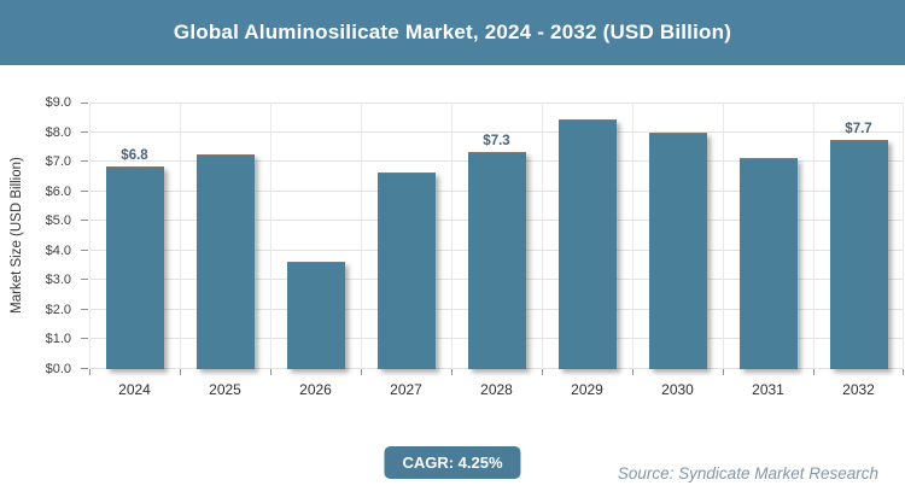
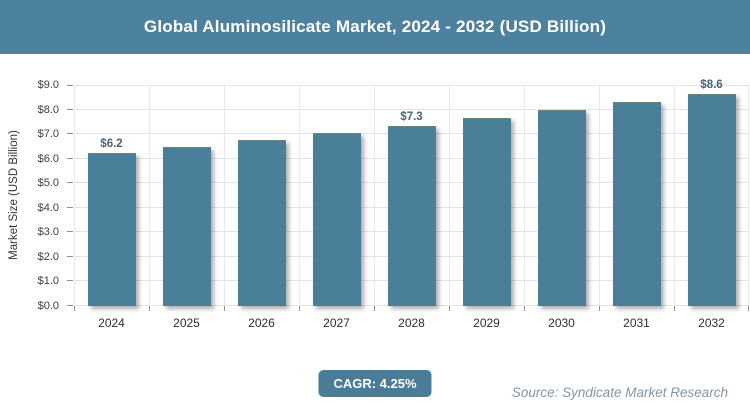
2024: $6.8 -> $6.2
2025: $7.2 -> $6.5
2026: $3.6 -> $6.7
2027: $6.6 -> $7.0
2029: $8.4 -> $7.6
2031: $7.1 -> $8.2
2032: $7.7 -> $8.6
